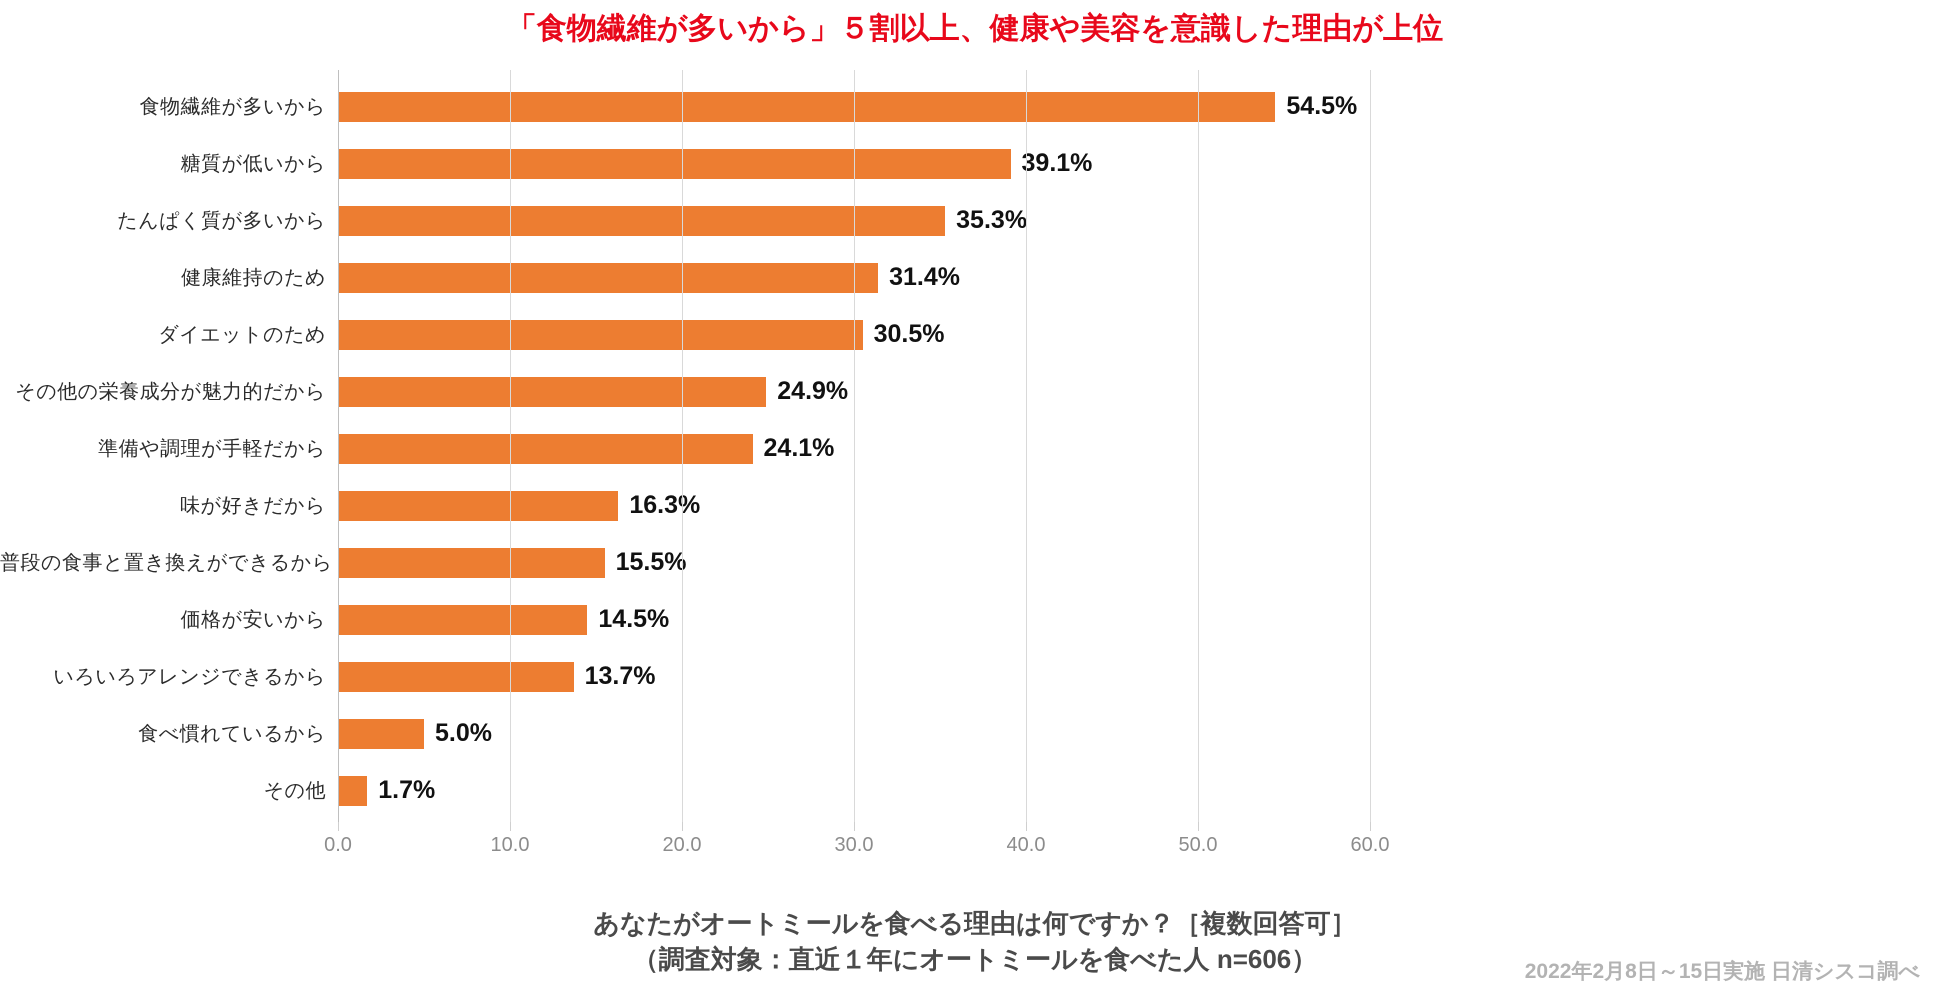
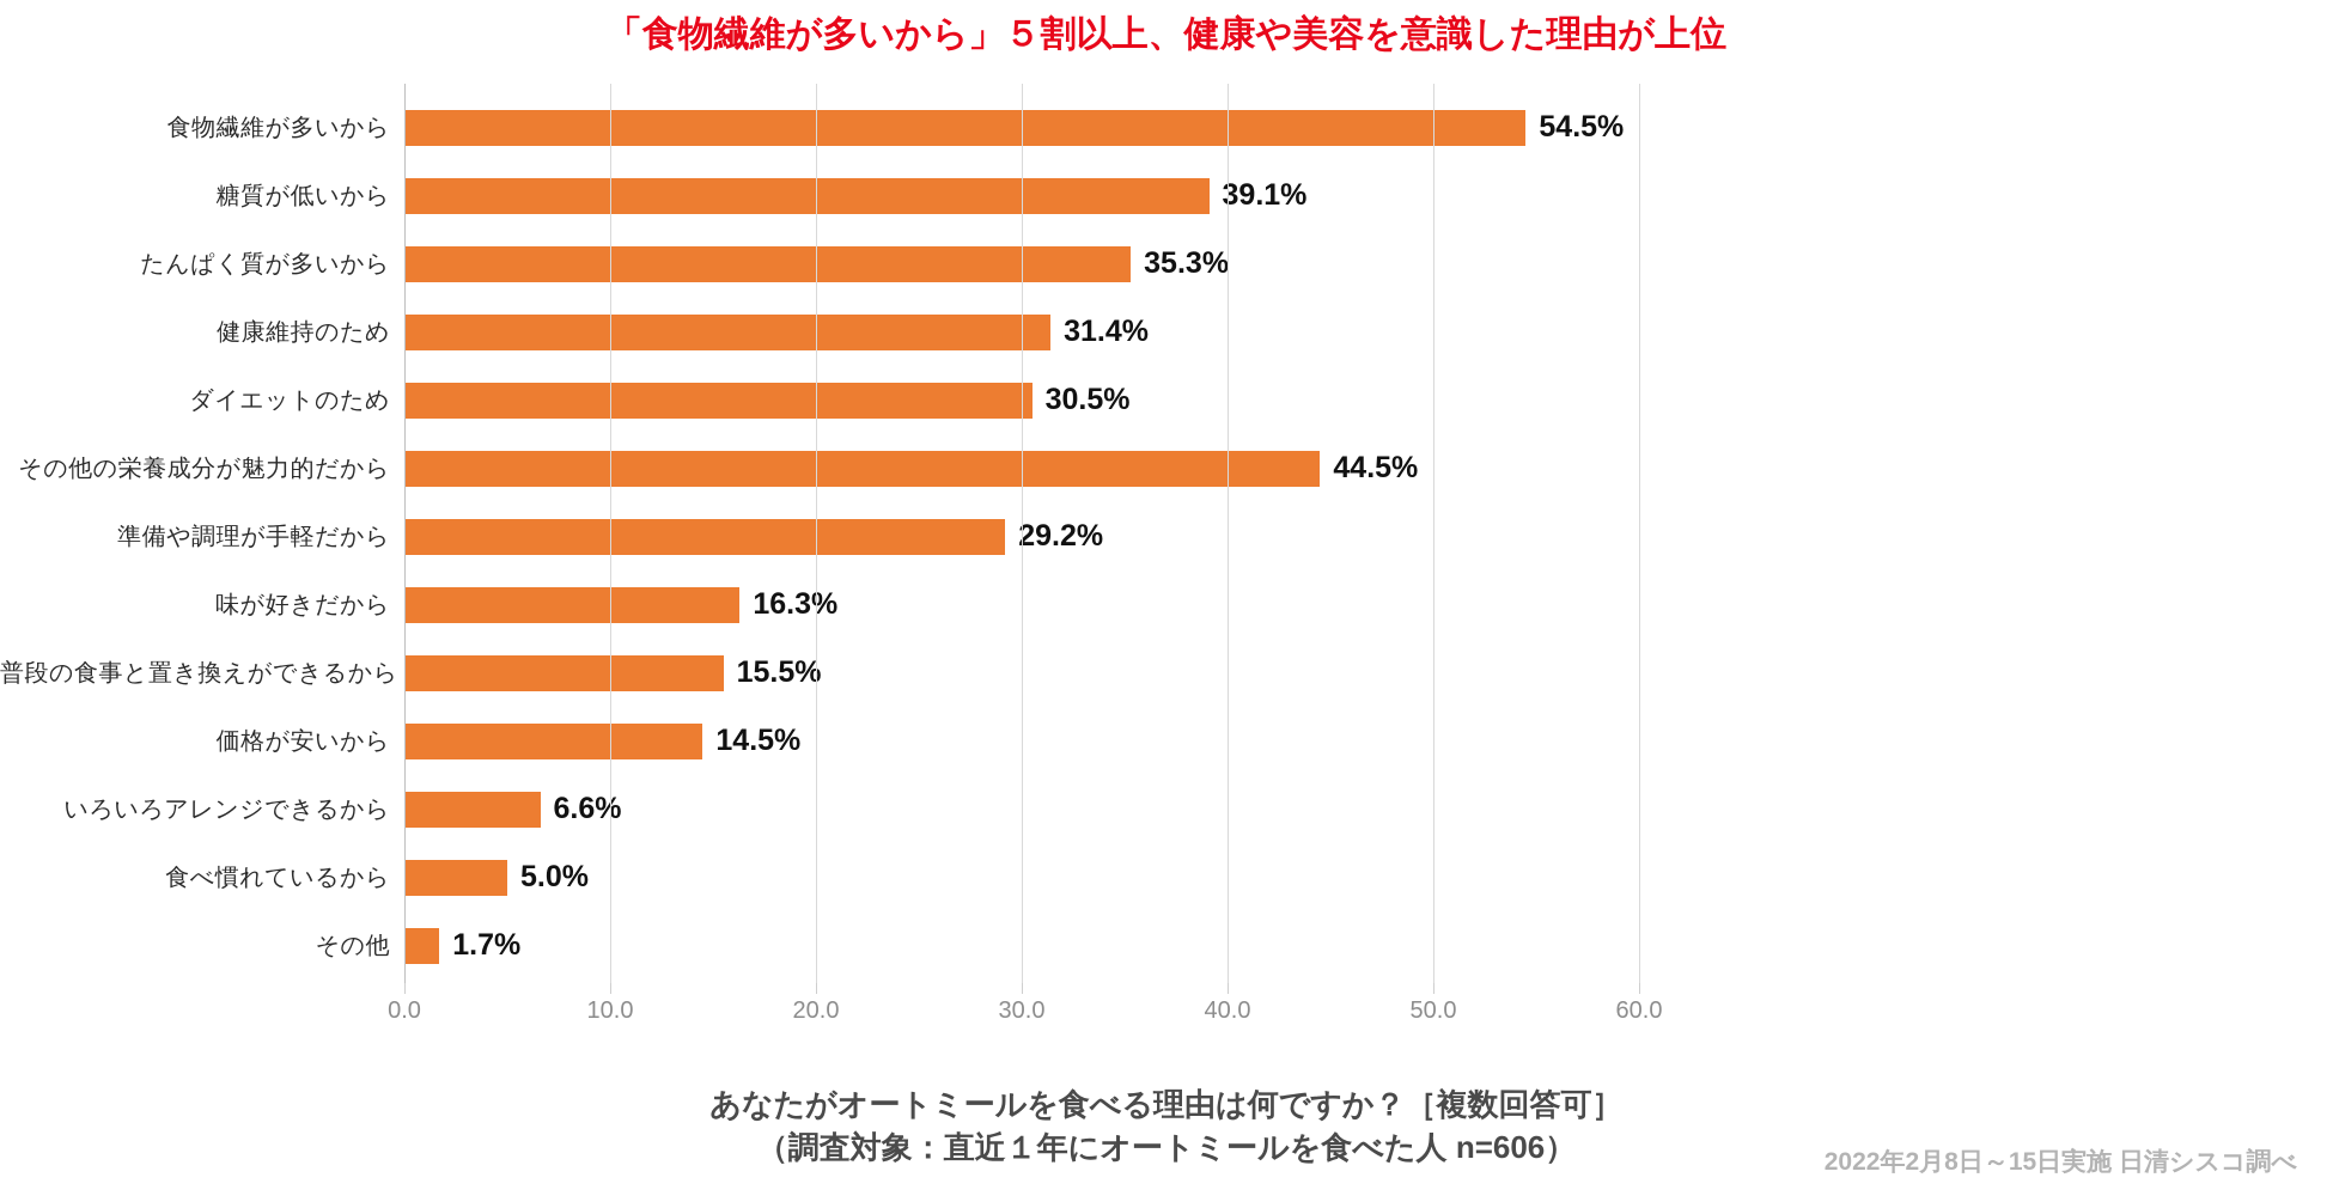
その他の栄養成分が魅力的だから: 24.9% -> 44.5%
準備や調理が手軽だから: 24.1% -> 29.2%
いろいろアレンジできるから: 13.7% -> 6.6%
